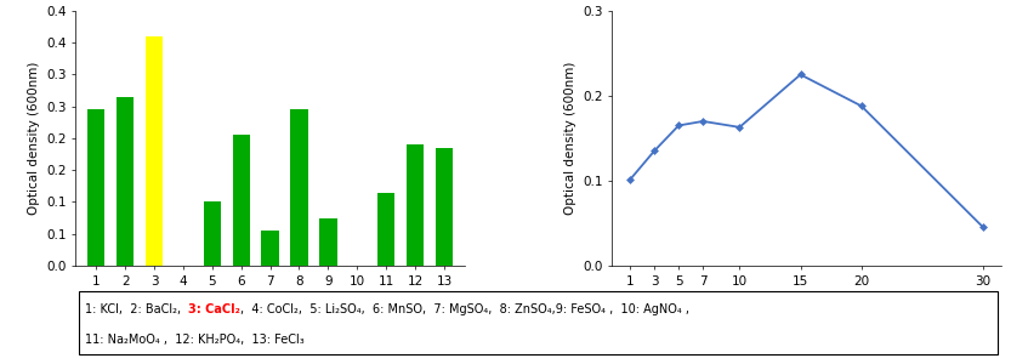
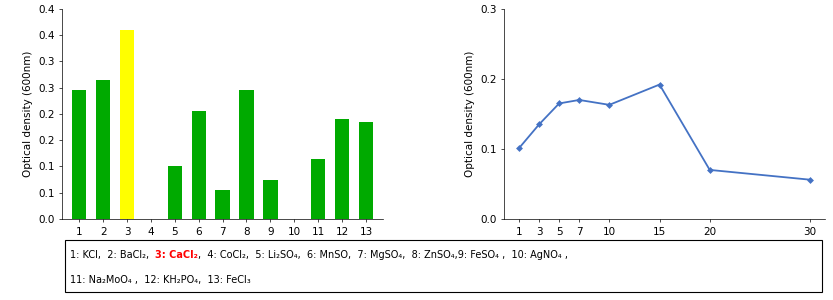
15: 0.225 -> 0.192
20: 0.188 -> 0.070
30: 0.045 -> 0.056
